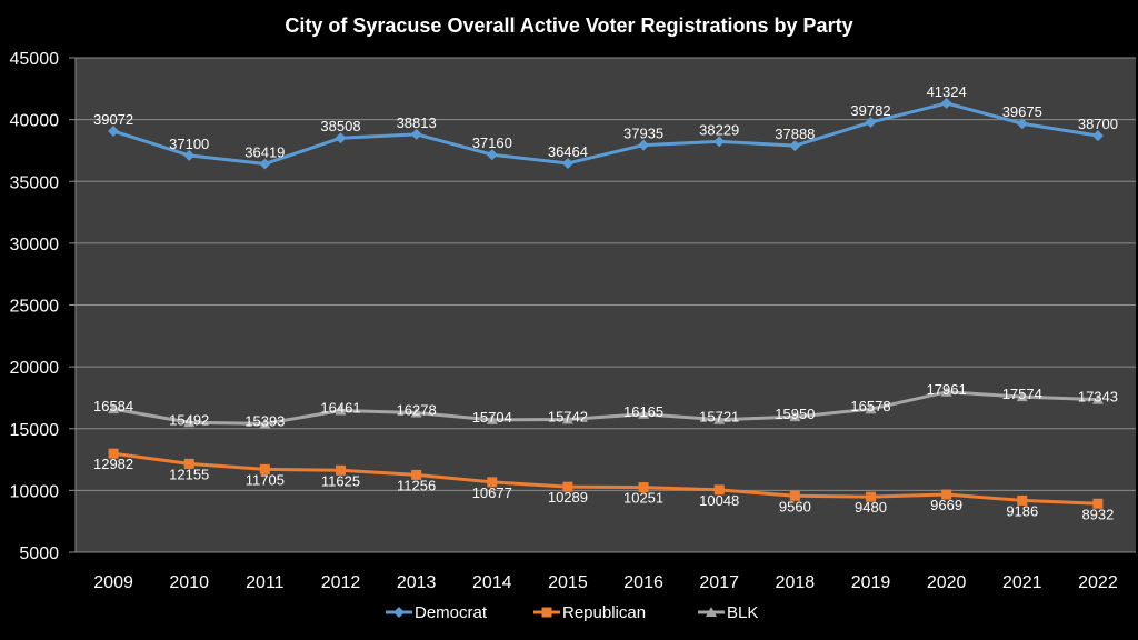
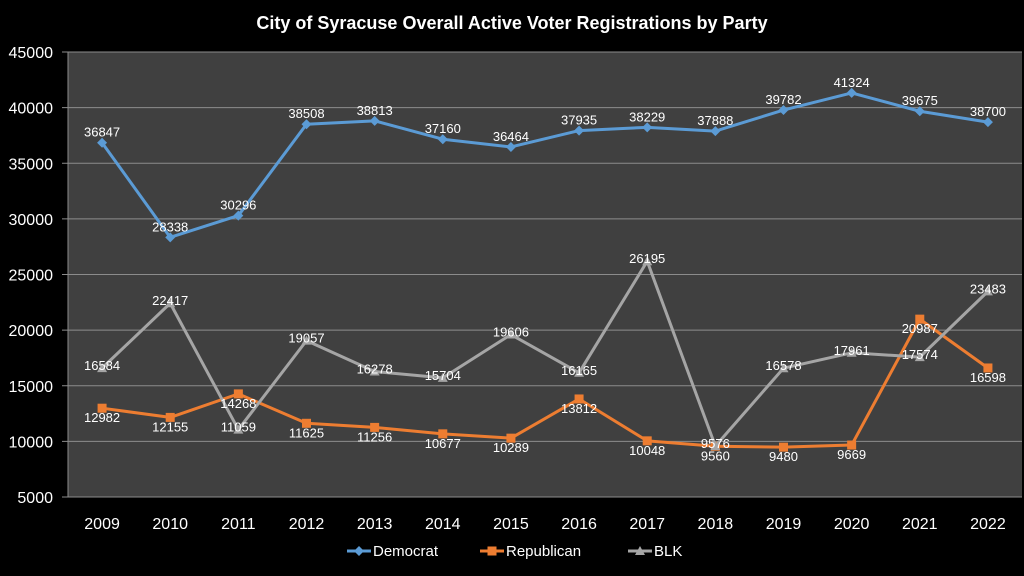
Democrat/2009: 39072 -> 36847
Democrat/2010: 37100 -> 28338
BLK/2010: 15492 -> 22417
Democrat/2011: 36419 -> 30296
Republican/2011: 11705 -> 14268
BLK/2011: 15393 -> 11059
BLK/2012: 16461 -> 19057
BLK/2015: 15742 -> 19606
Republican/2016: 10251 -> 13812
BLK/2017: 15721 -> 26195
BLK/2018: 15950 -> 9576
Republican/2021: 9186 -> 20987
Republican/2022: 8932 -> 16598
BLK/2022: 17343 -> 23483
